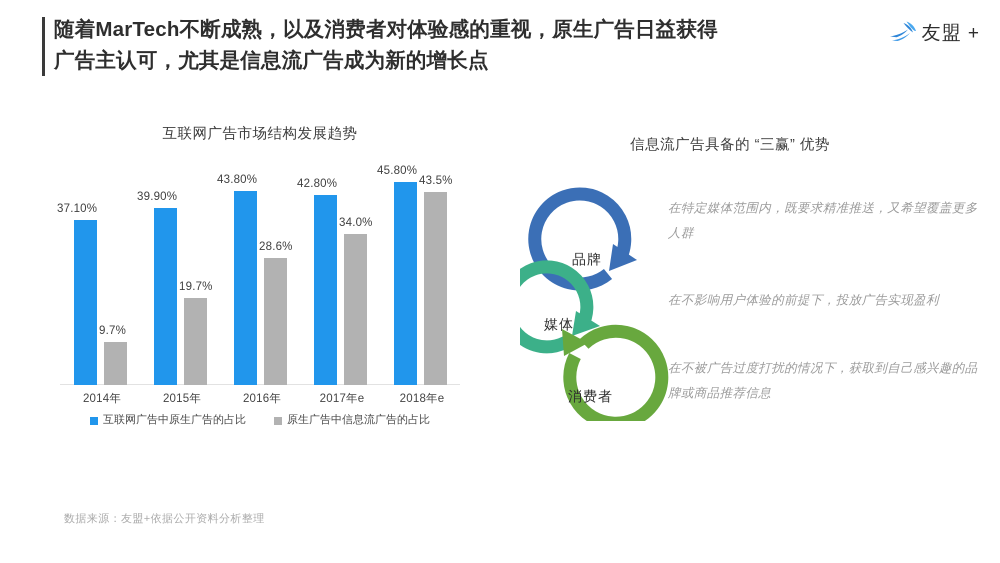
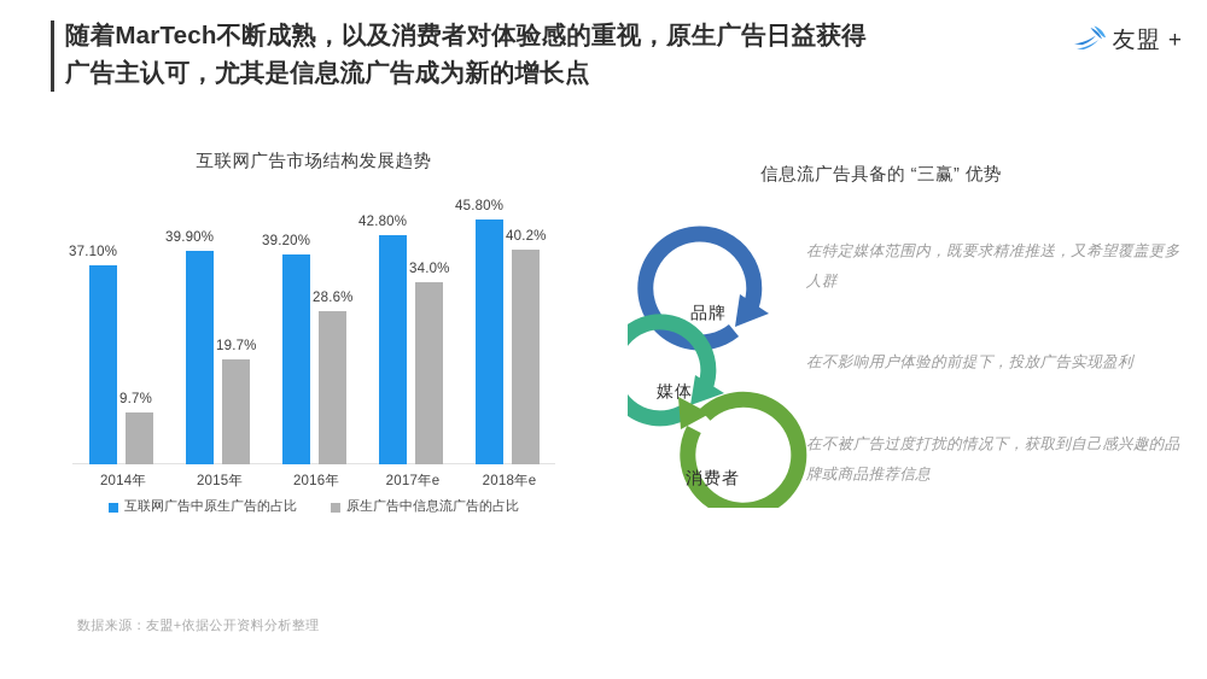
互联网广告中原生广告的占比/2016年: 43.80% -> 39.20%
原生广告中信息流广告的占比/2018年e: 43.5% -> 40.2%
